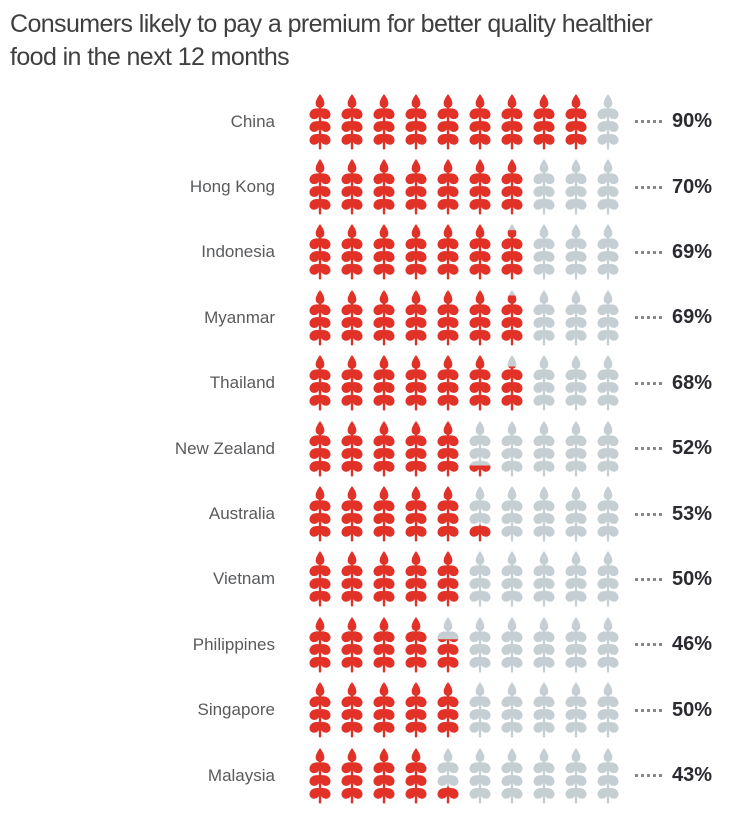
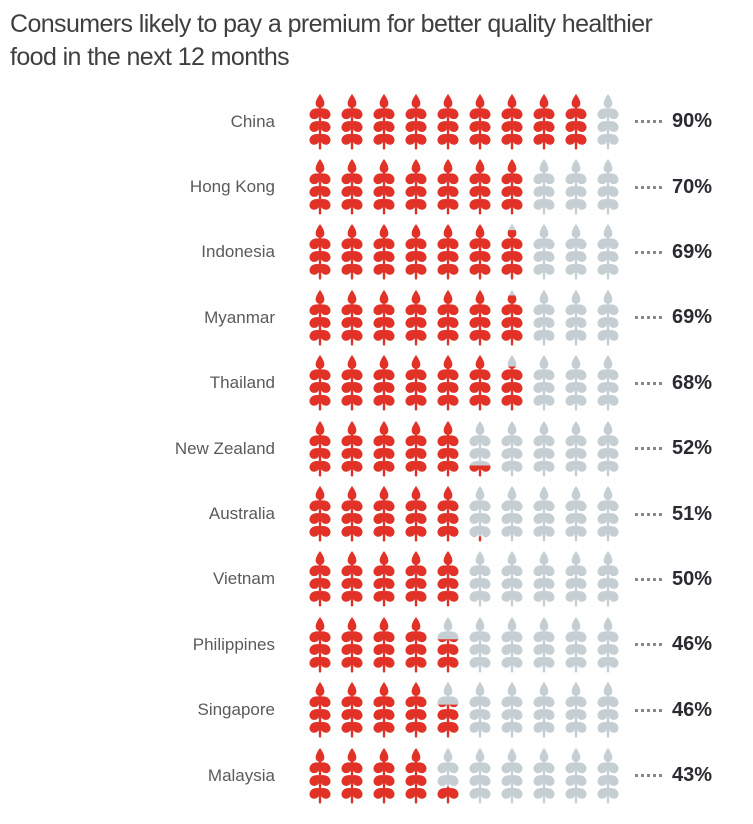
Australia: 53% -> 51%
Singapore: 50% -> 46%
